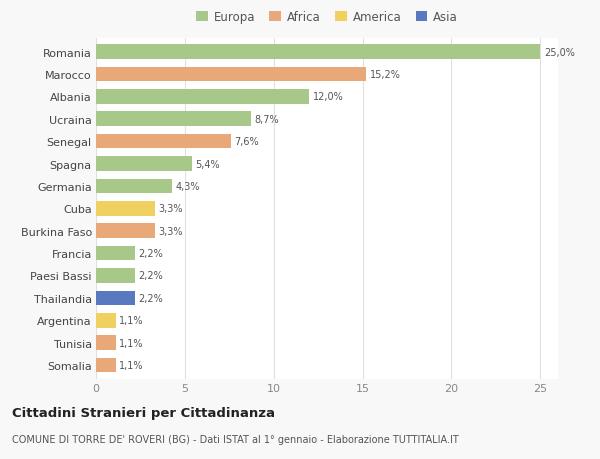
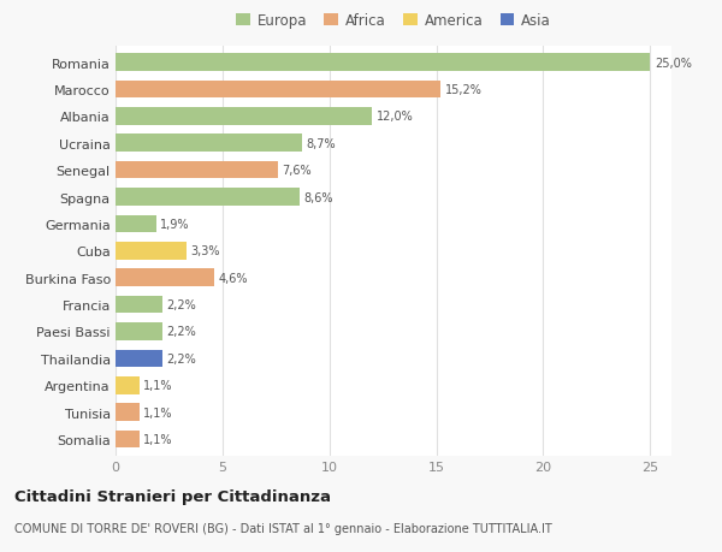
Spagna: 5,4% -> 8,6%
Germania: 4,3% -> 1,9%
Burkina Faso: 3,3% -> 4,6%
